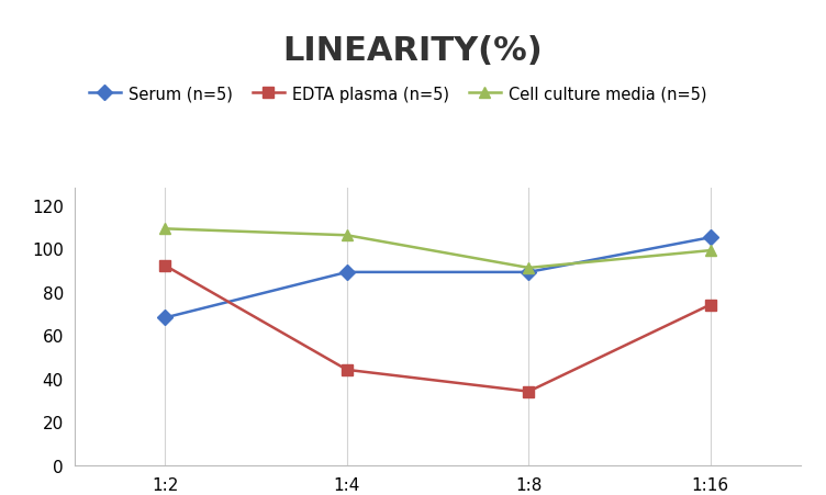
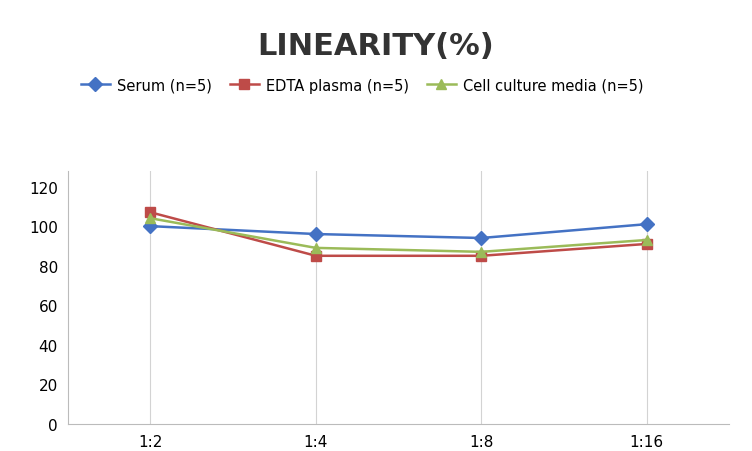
Serum (n=5)/1:2: 68 -> 100
EDTA plasma (n=5)/1:2: 92 -> 107
Cell culture media (n=5)/1:2: 109 -> 104
Serum (n=5)/1:4: 89 -> 96
EDTA plasma (n=5)/1:4: 44 -> 85
Cell culture media (n=5)/1:4: 106 -> 89
Serum (n=5)/1:8: 89 -> 94
EDTA plasma (n=5)/1:8: 34 -> 85
Cell culture media (n=5)/1:8: 91 -> 87
Serum (n=5)/1:16: 105 -> 101
EDTA plasma (n=5)/1:16: 74 -> 91
Cell culture media (n=5)/1:16: 99 -> 93
